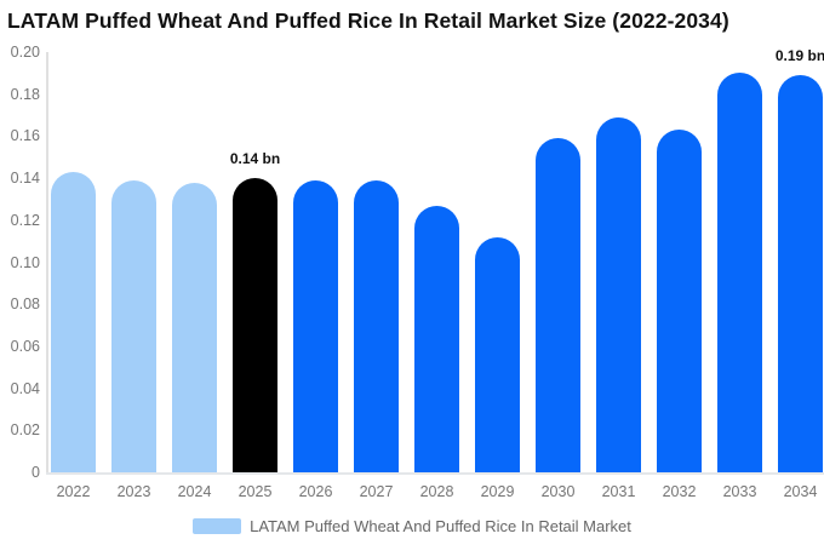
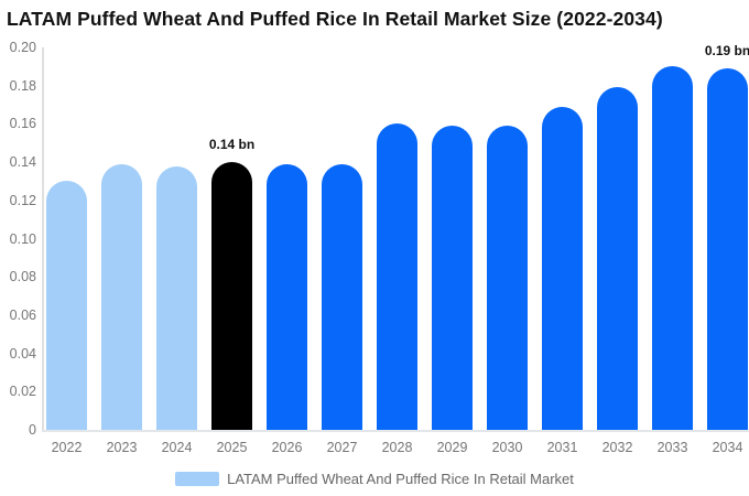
2022: 0.143 -> 0.130
2028: 0.127 -> 0.160
2029: 0.112 -> 0.159
2032: 0.163 -> 0.179
